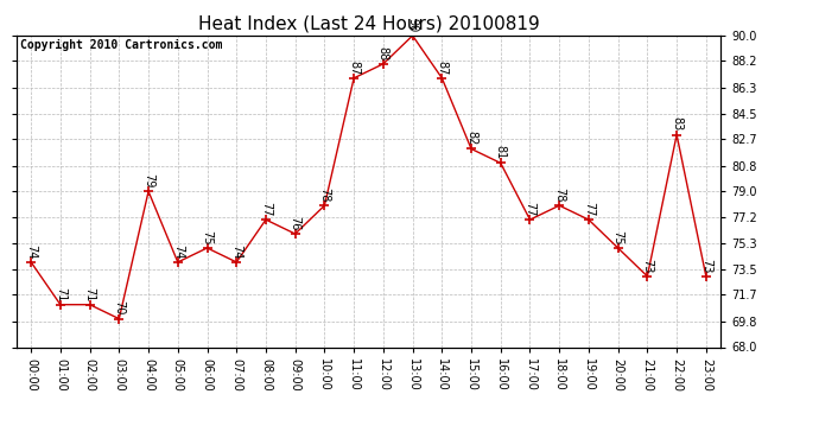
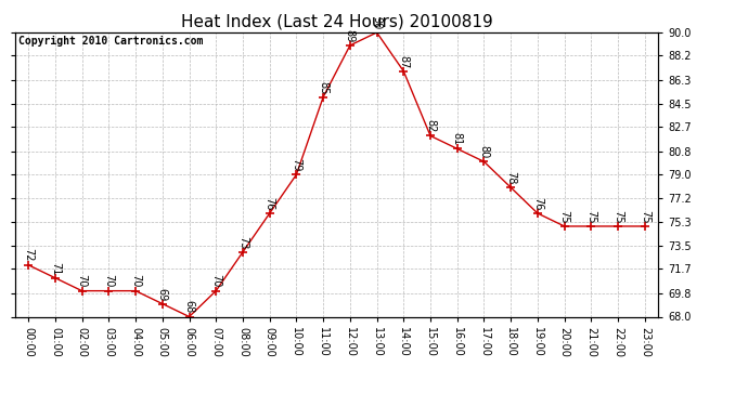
00:00: 74 -> 72
02:00: 71 -> 70
04:00: 79 -> 70
05:00: 74 -> 69
06:00: 75 -> 68
07:00: 74 -> 70
08:00: 77 -> 73
10:00: 78 -> 79
11:00: 87 -> 85
12:00: 88 -> 89
17:00: 77 -> 80
19:00: 77 -> 76
21:00: 73 -> 75
22:00: 83 -> 75
23:00: 73 -> 75
